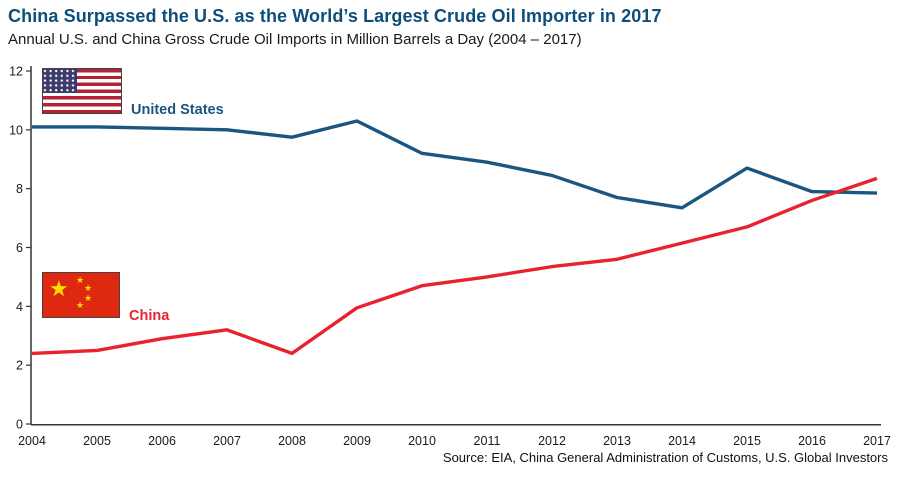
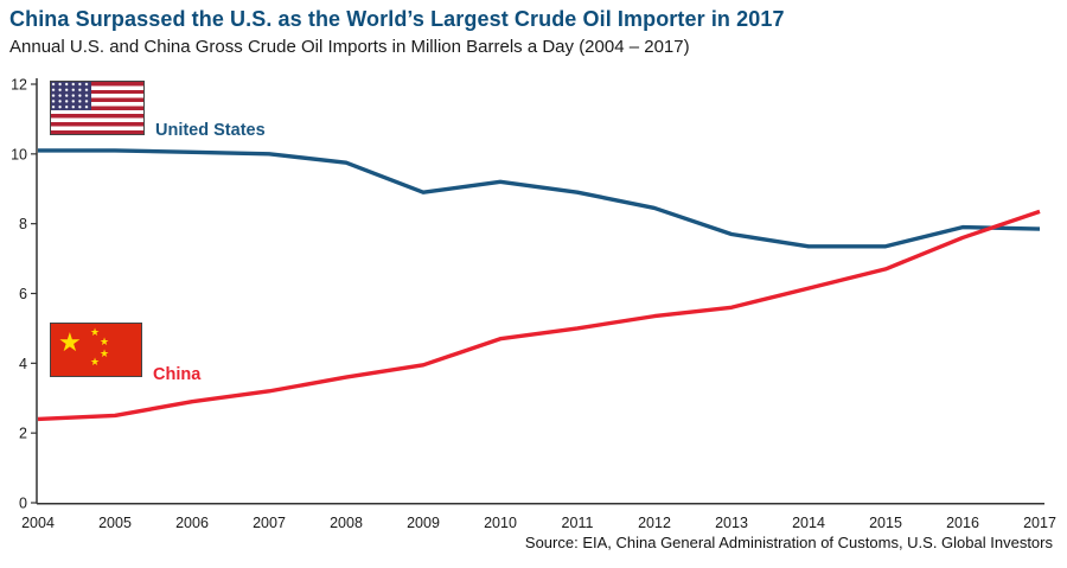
China/2008: 2.4 -> 3.6
United States/2009: 10.3 -> 8.9
United States/2015: 8.7 -> 7.3
